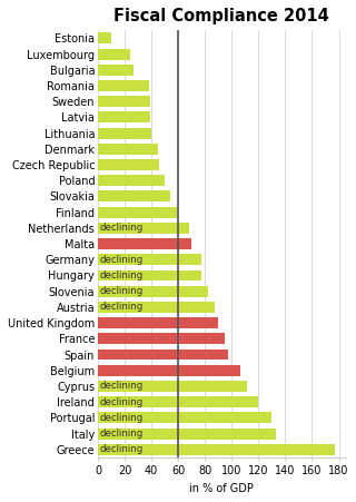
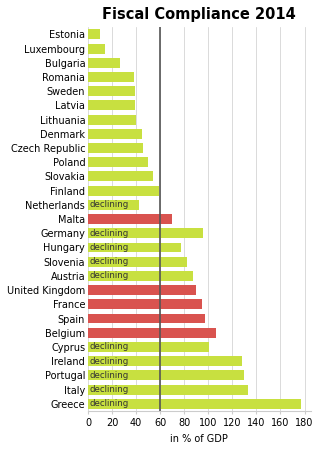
Luxembourg: 24 -> 14
Netherlands: 68 -> 42
Germany: 77 -> 96
Cyprus: 111 -> 101
Ireland: 120 -> 128
